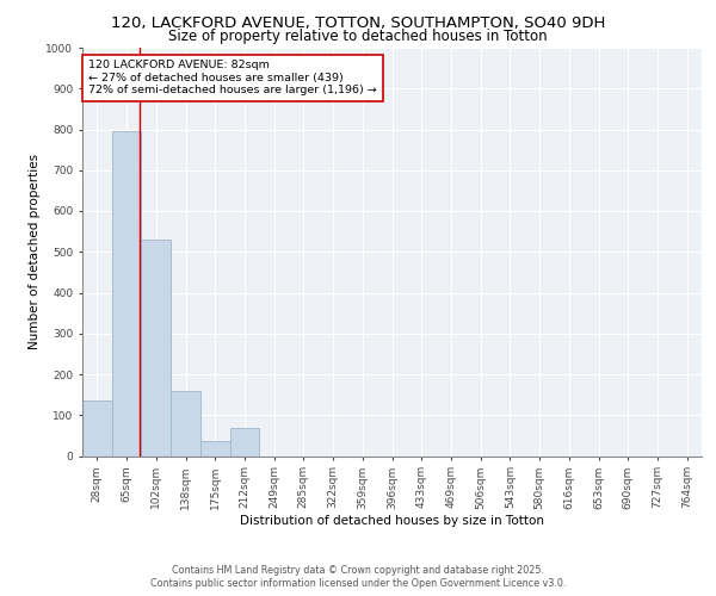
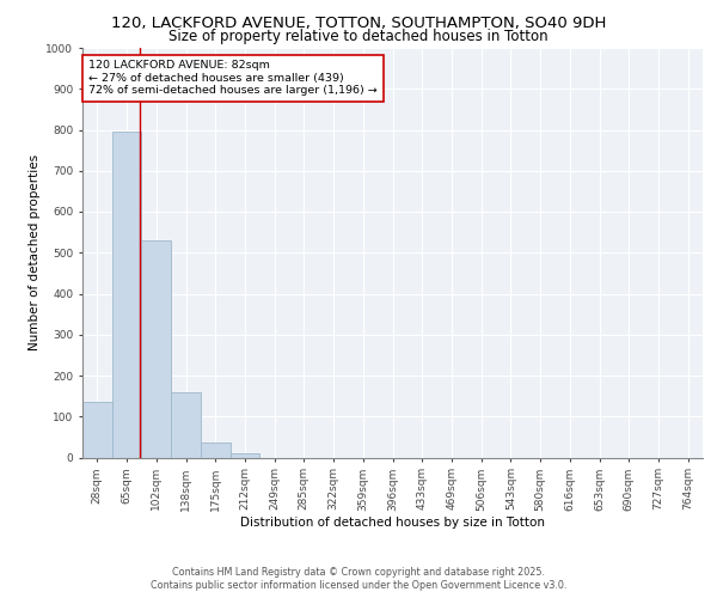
212sqm: 70 -> 10
